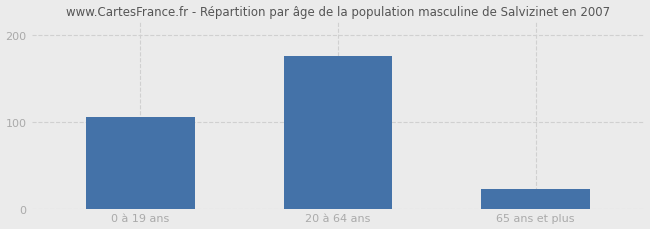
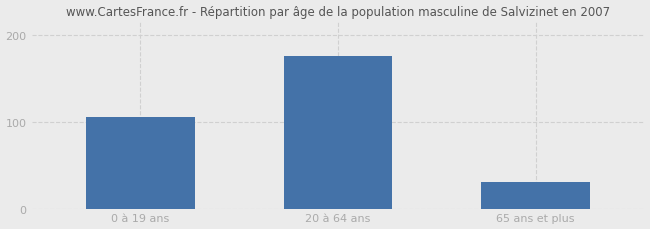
65 ans et plus: 22 -> 30
